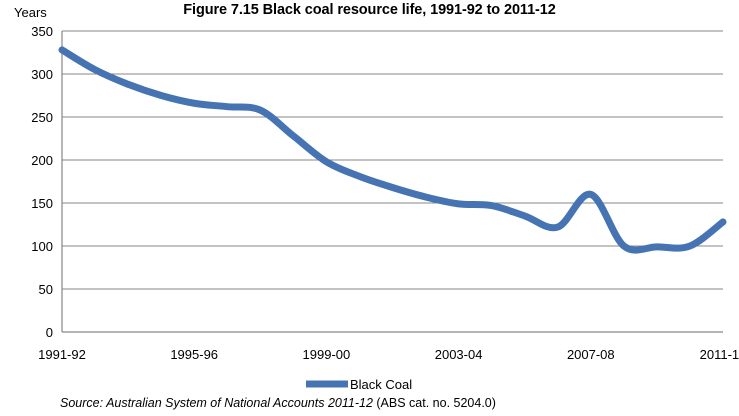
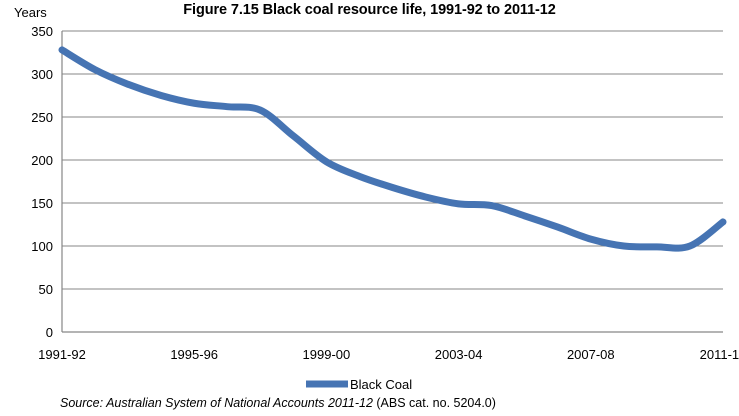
2007-08: 160 -> 110
